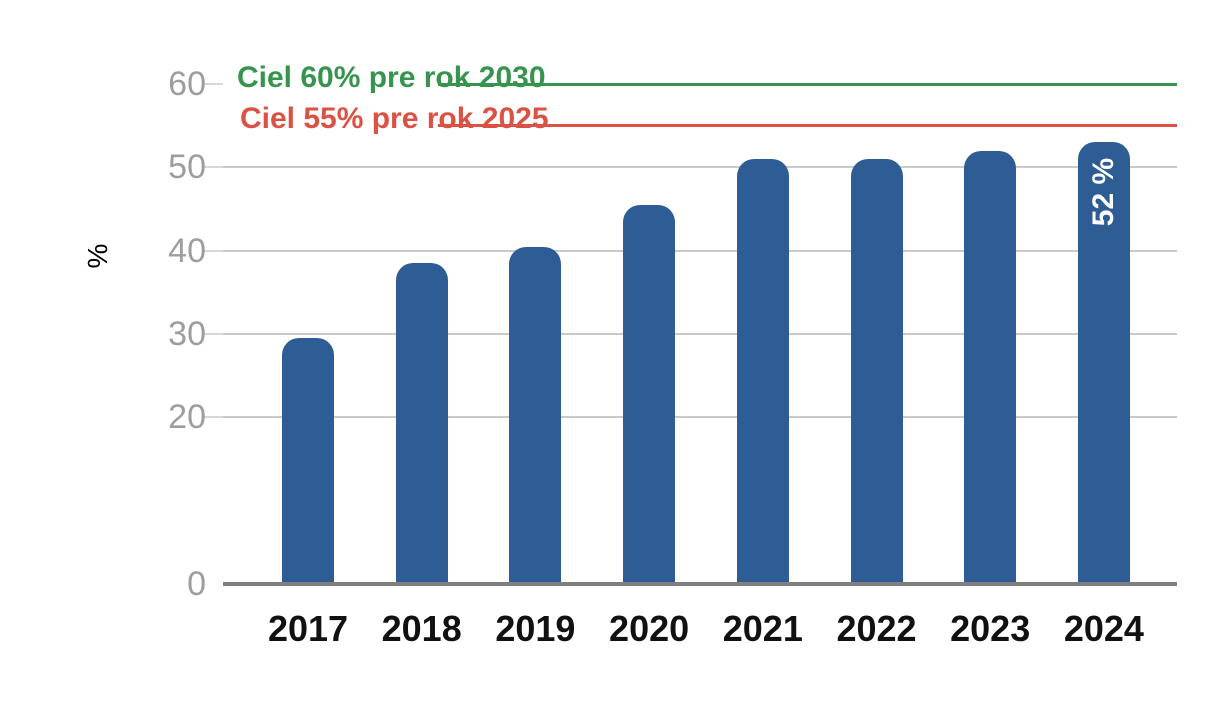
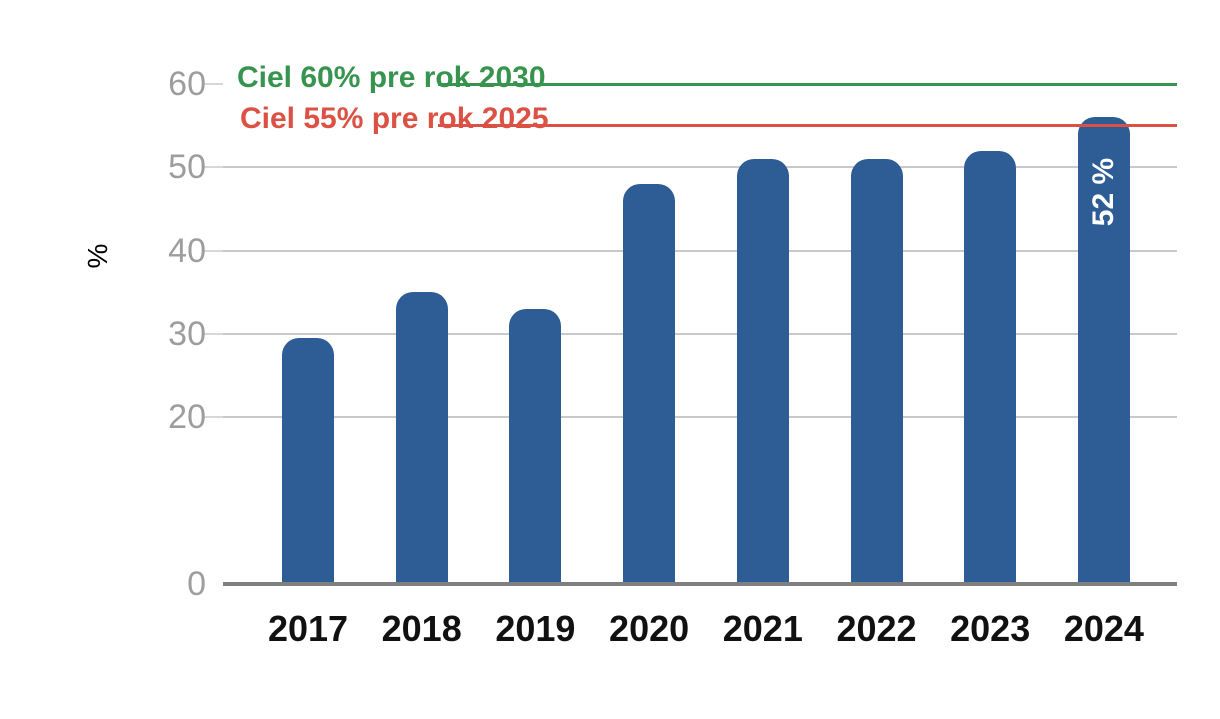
2018: 38 -> 35
2019: 40 -> 33
2020: 46 -> 48
2024: 53 -> 56
